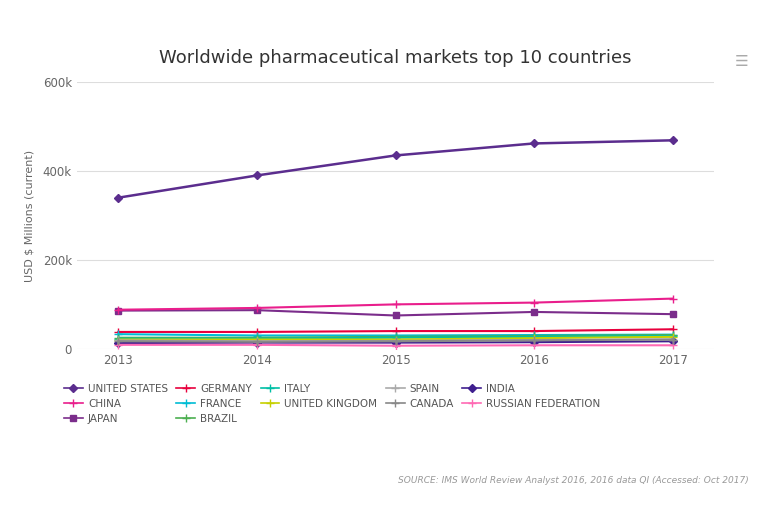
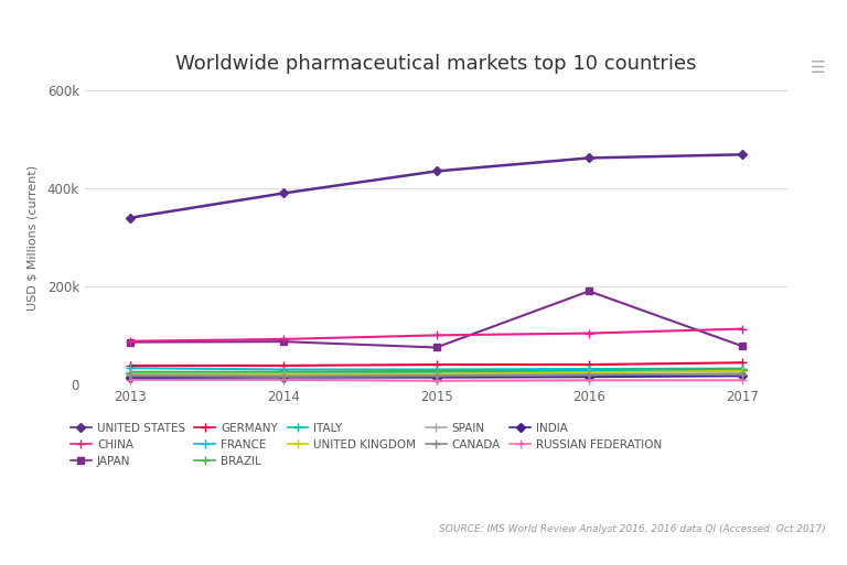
JAPAN/2016: 83k -> 190k
